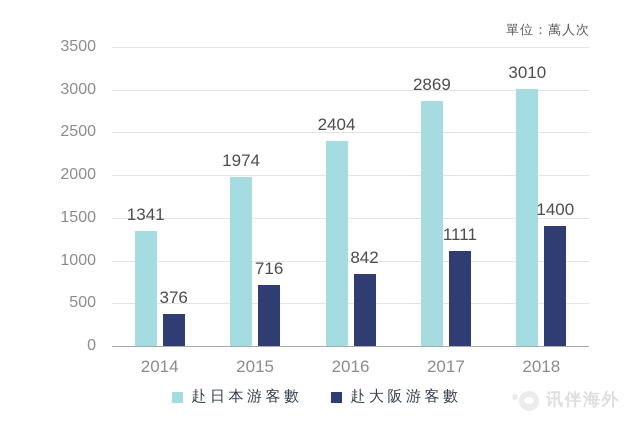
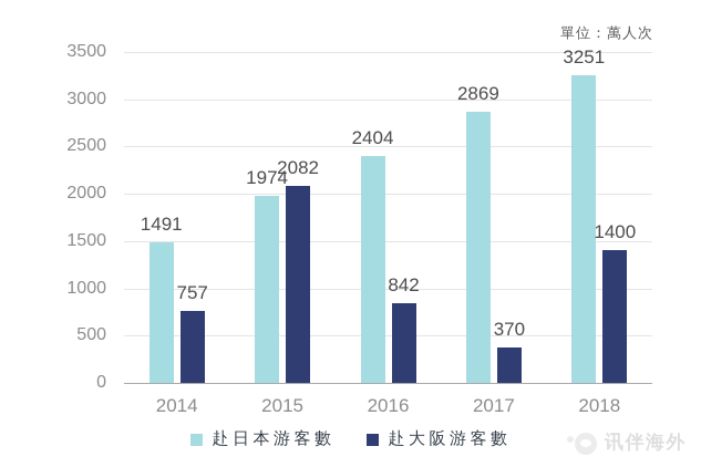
赴日本游客數/2014: 1341 -> 1491
赴大阪游客數/2014: 376 -> 757
赴大阪游客數/2015: 716 -> 2082
赴大阪游客數/2017: 1111 -> 370
赴日本游客數/2018: 3010 -> 3251
